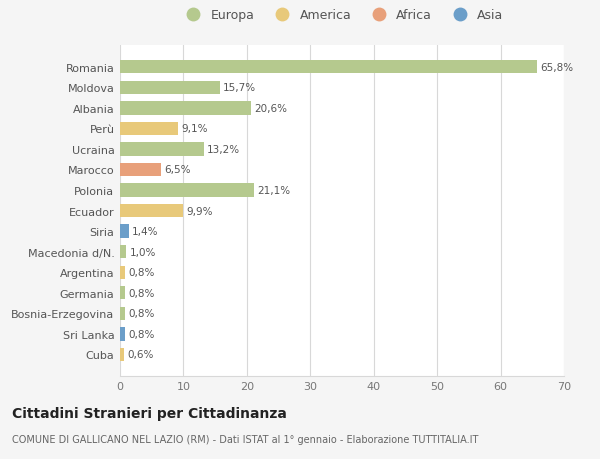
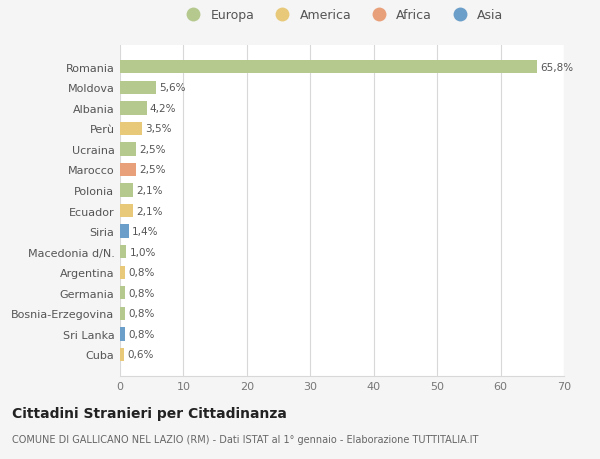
Moldova: 15,7% -> 5,6%
Albania: 20,6% -> 4,2%
Perù: 9,1% -> 3,5%
Ucraina: 13,2% -> 2,5%
Marocco: 6,5% -> 2,5%
Polonia: 21,1% -> 2,1%
Ecuador: 9,9% -> 2,1%
